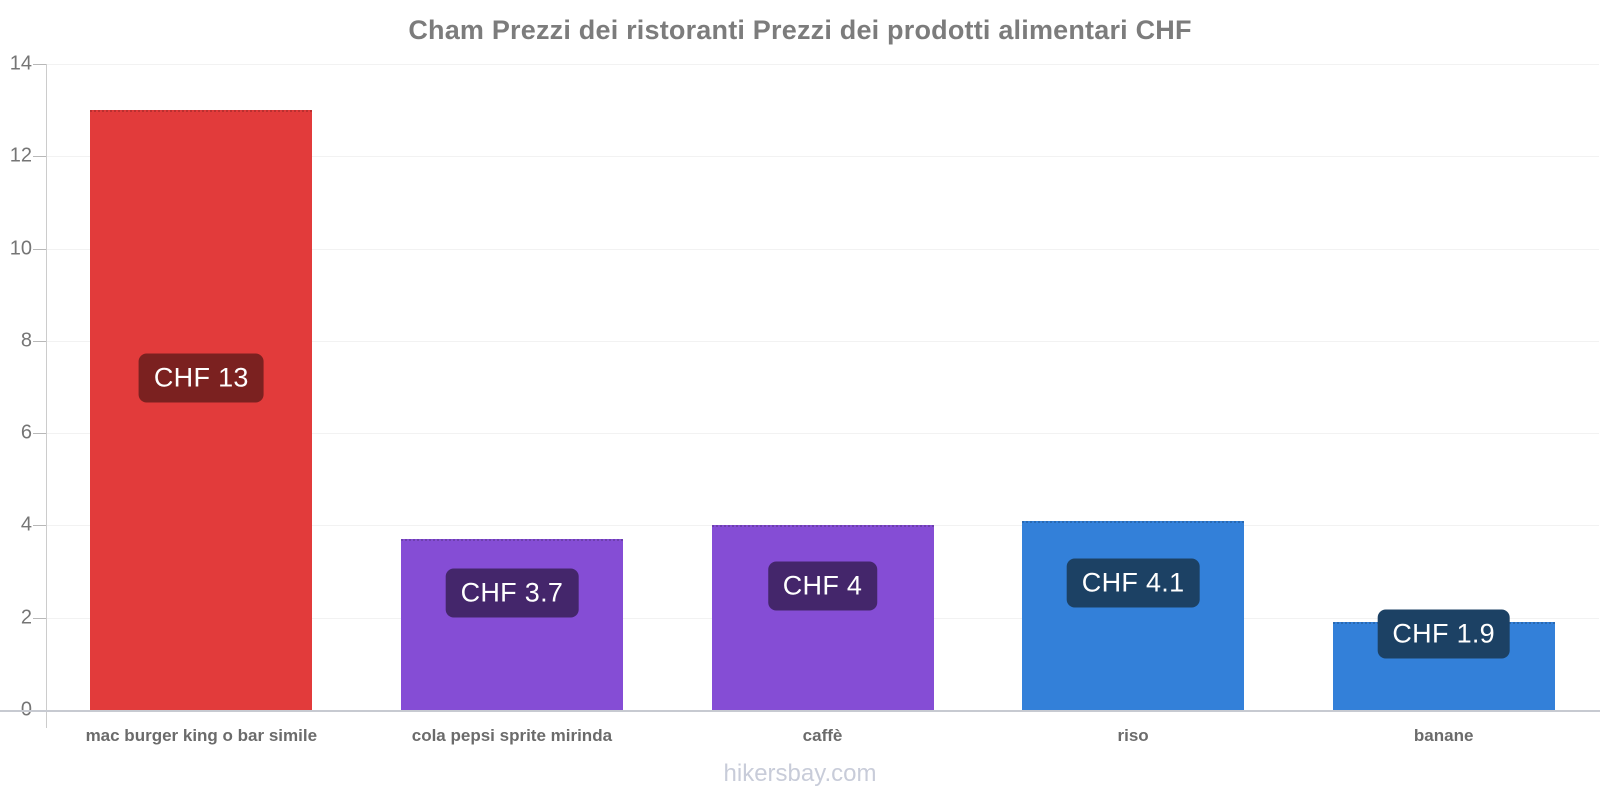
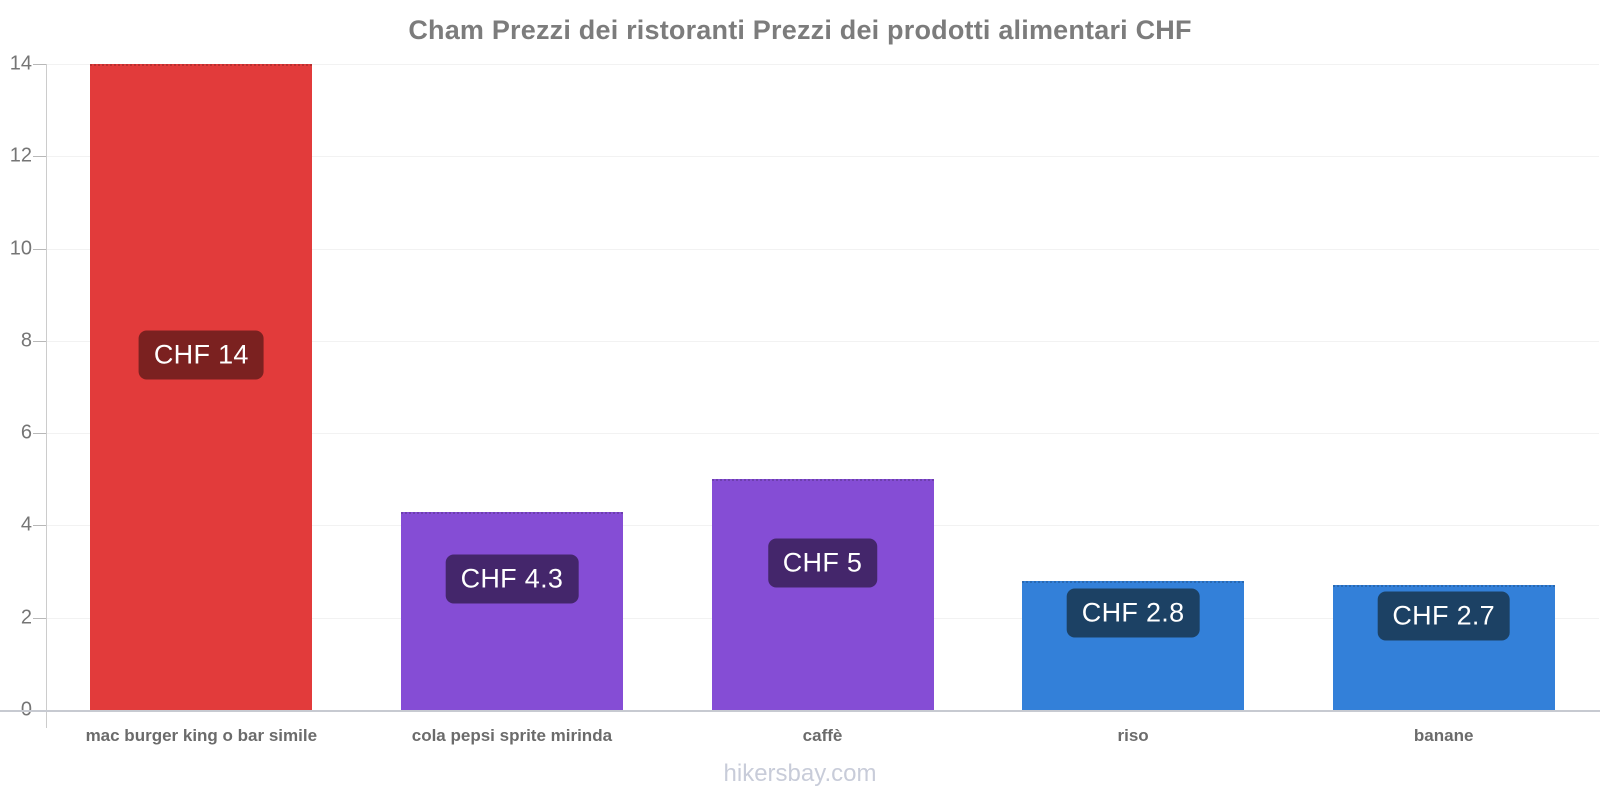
mac burger king o bar simile: 13 -> 14
cola pepsi sprite mirinda: 3.7 -> 4.3
caffè: 4 -> 5
riso: 4.1 -> 2.8
banane: 1.9 -> 2.7
